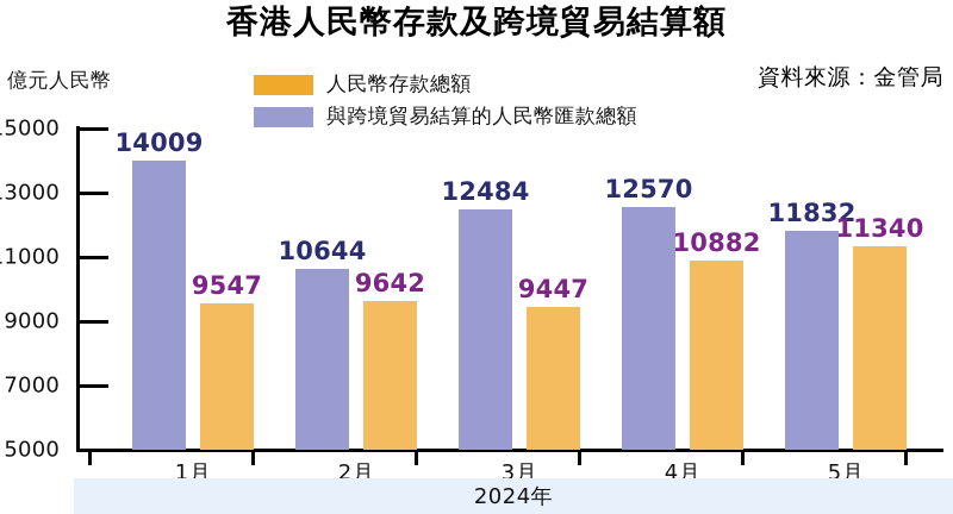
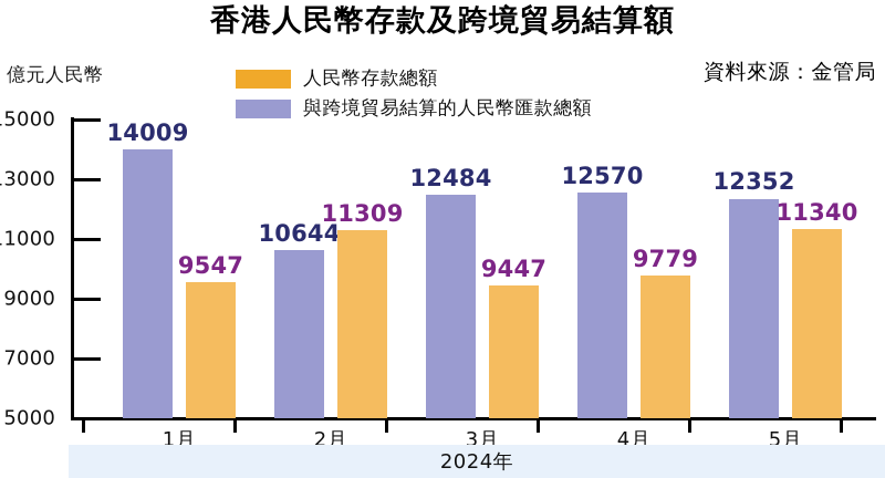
人民幣存款總額/2月: 9642 -> 11309
人民幣存款總額/4月: 10882 -> 9779
與跨境貿易結算的人民幣匯款總額/5月: 11832 -> 12352
